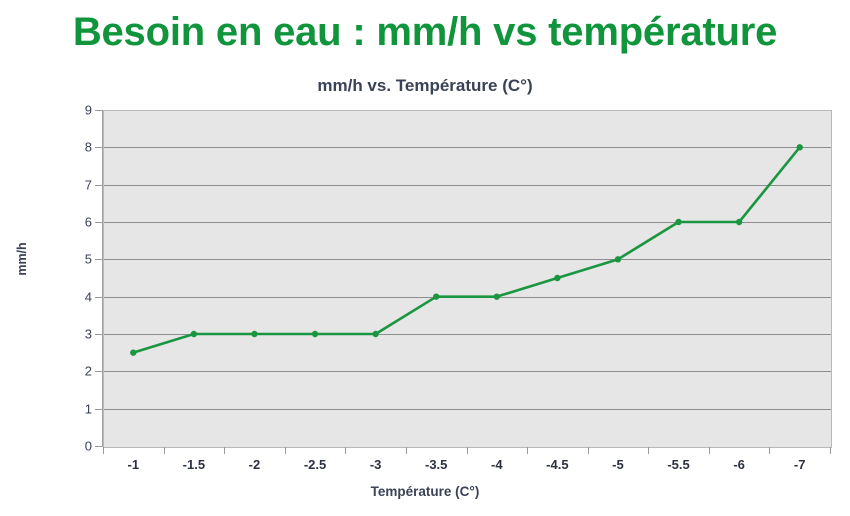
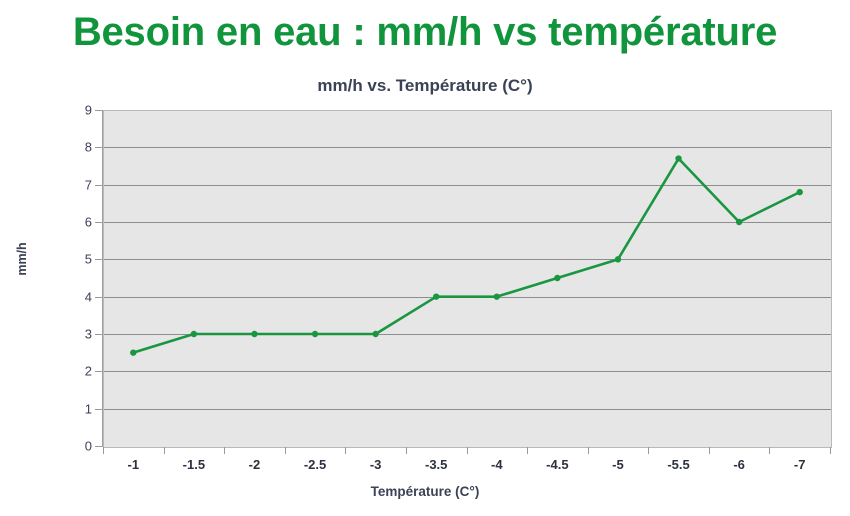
-5.5: 6.0 -> 7.7
-7: 8.0 -> 6.8
